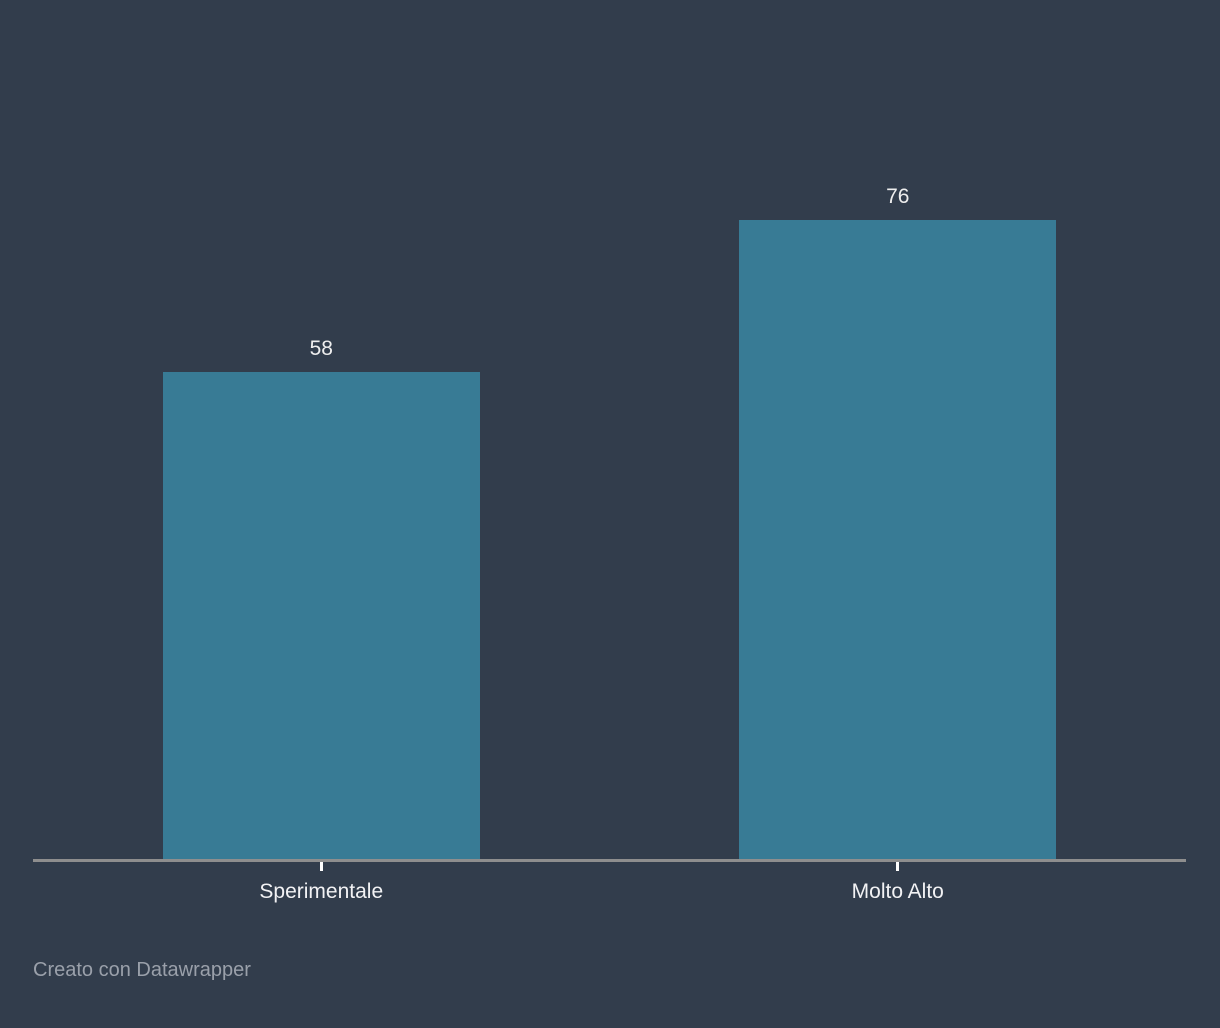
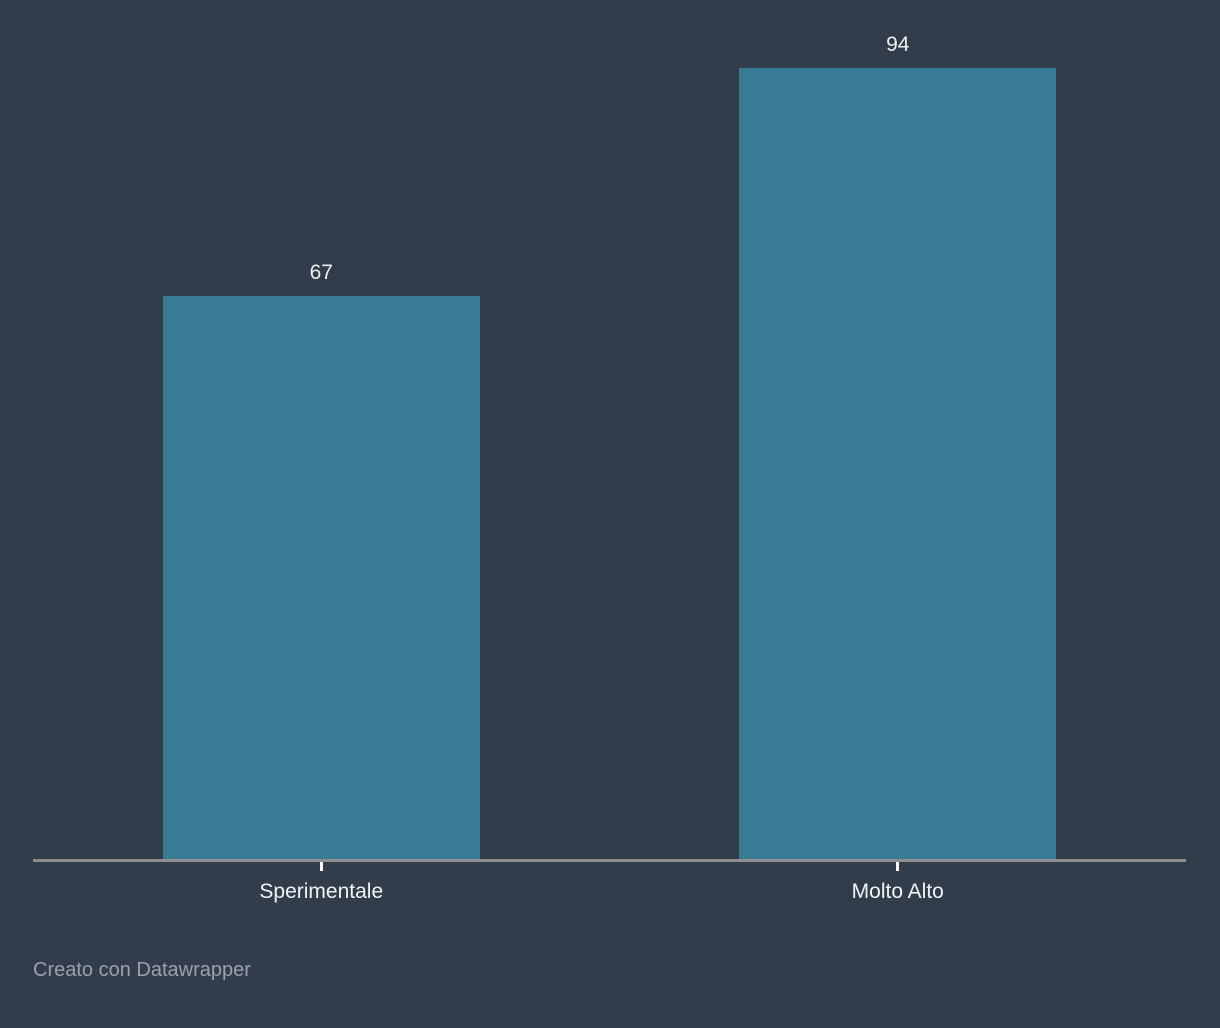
Sperimentale: 58 -> 67
Molto Alto: 76 -> 94
